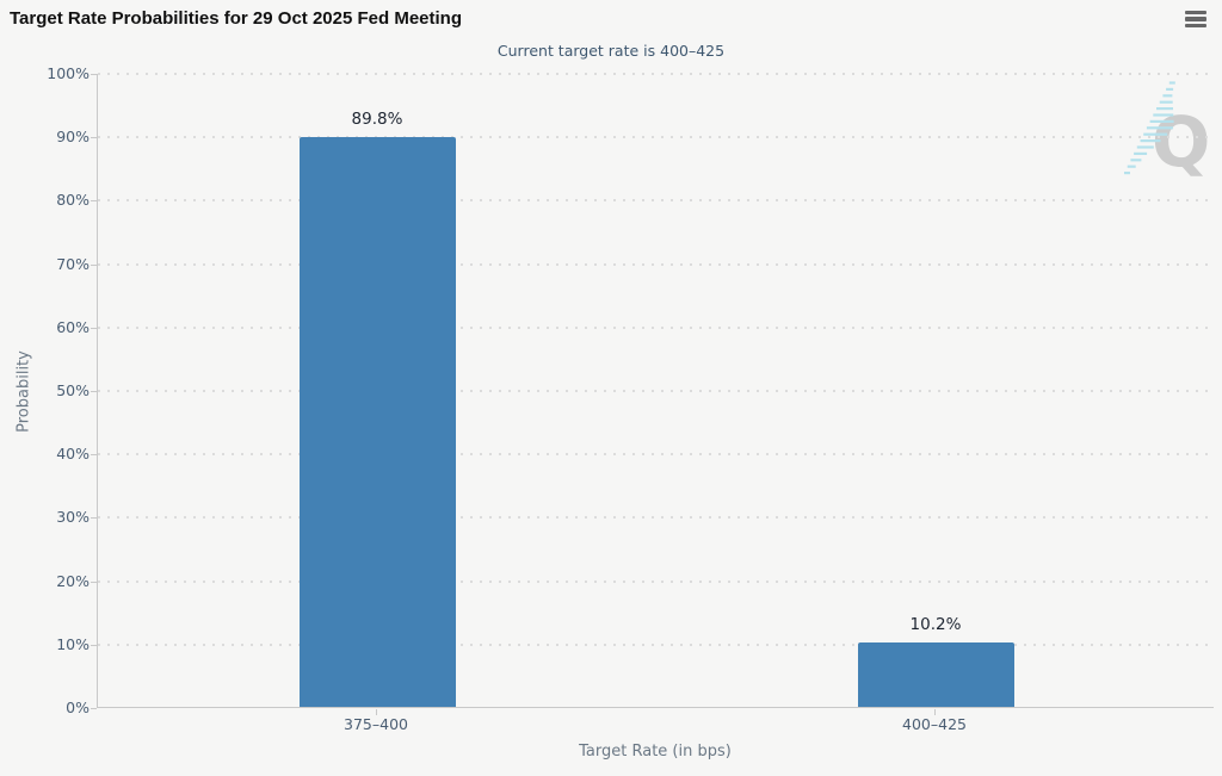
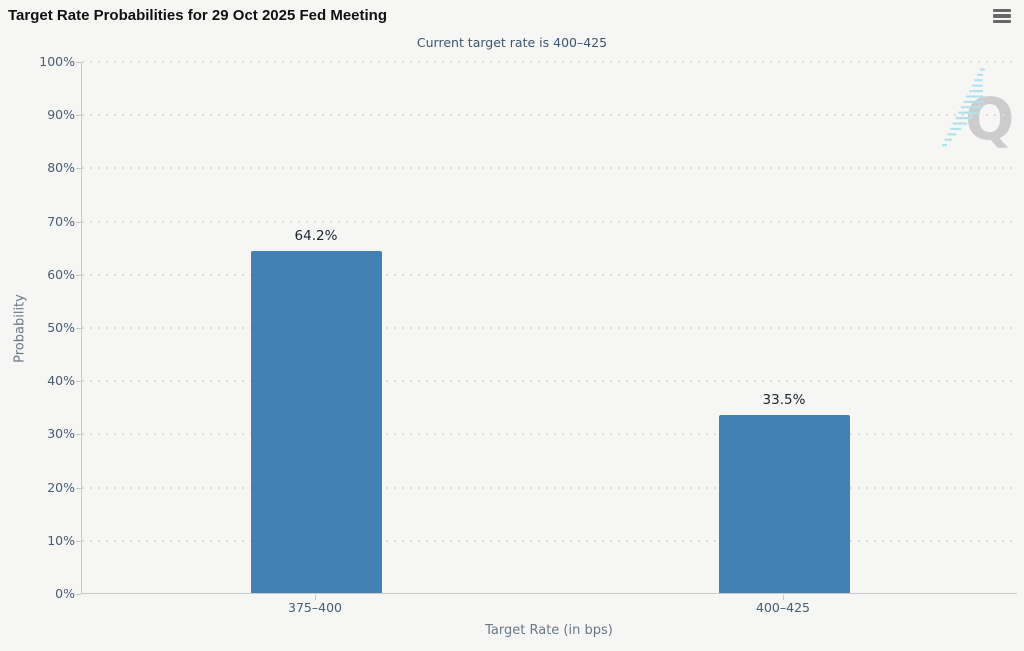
375–400: 89.8% -> 64.2%
400–425: 10.2% -> 33.5%
